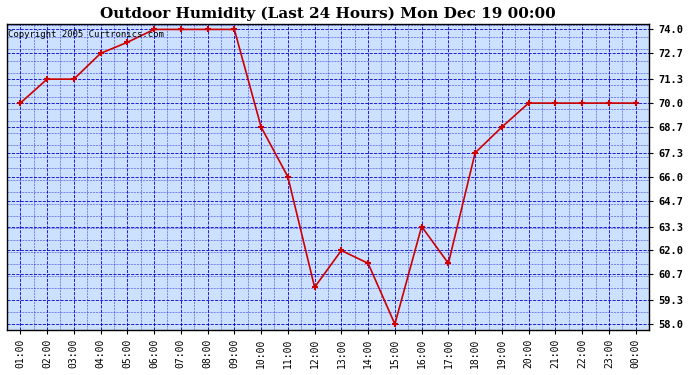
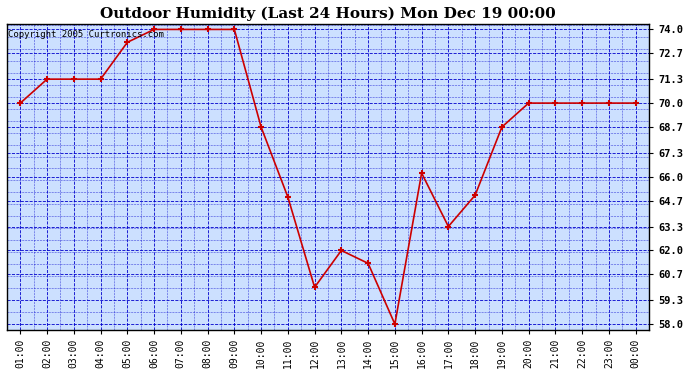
04:00: 72.7 -> 71.3
11:00: 66.0 -> 64.9
16:00: 63.3 -> 66.2
17:00: 61.3 -> 63.3
18:00: 67.3 -> 65.0
